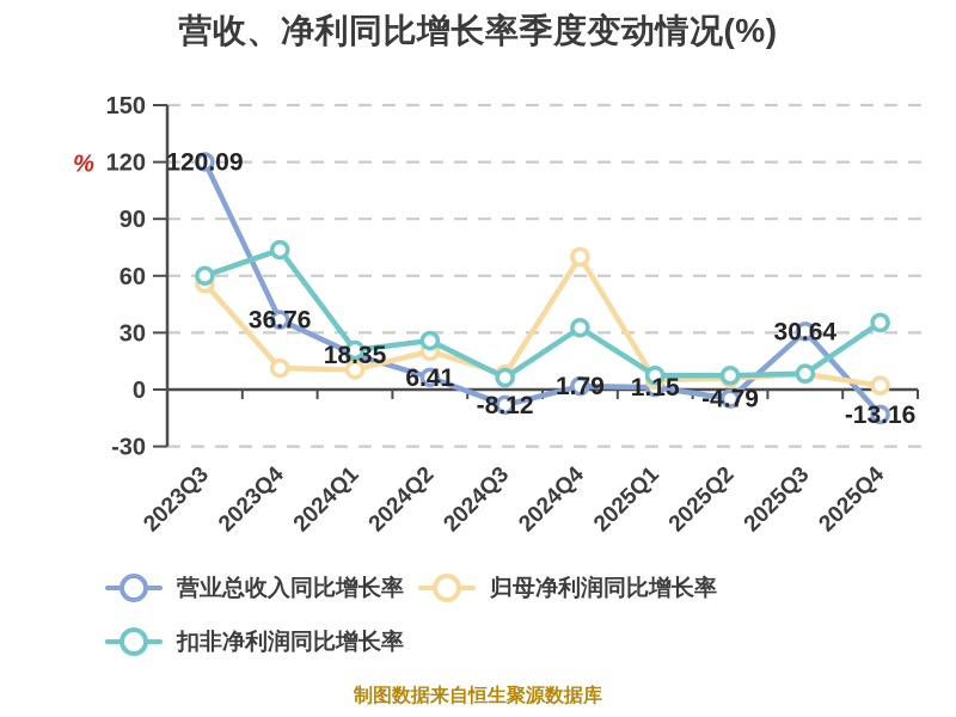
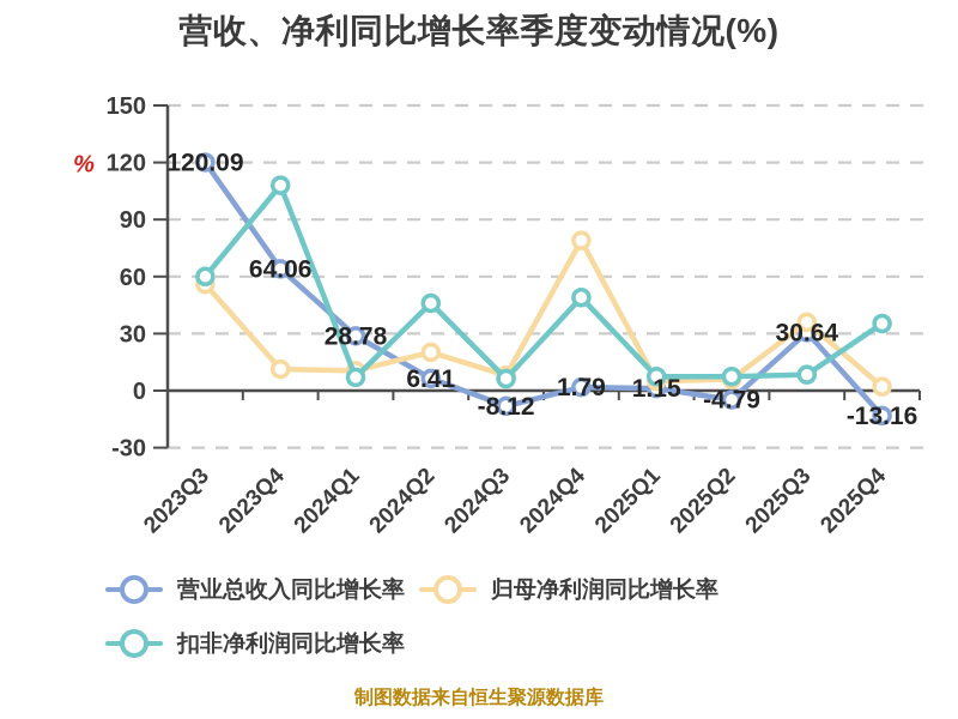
营业总收入同比增长率/2023Q4: 36.76 -> 64.06
扣非净利润同比增长率/2023Q4: 74 -> 108
营业总收入同比增长率/2024Q1: 18.35 -> 28.78
扣非净利润同比增长率/2024Q1: 21 -> 7
扣非净利润同比增长率/2024Q2: 26 -> 46
归母净利润同比增长率/2024Q4: 70 -> 79
扣非净利润同比增长率/2024Q4: 33 -> 49
归母净利润同比增长率/2025Q3: 8 -> 36
